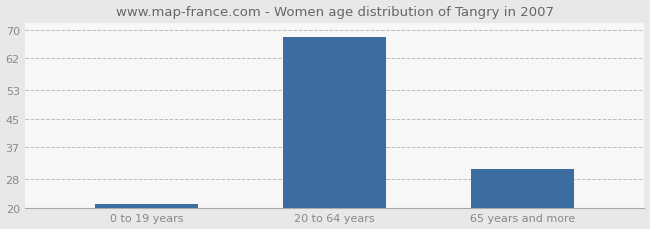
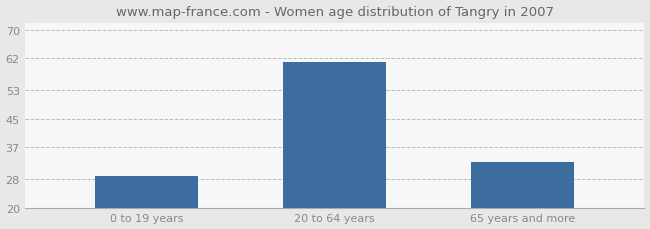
0 to 19 years: 21 -> 29
20 to 64 years: 68 -> 61
65 years and more: 31 -> 33
